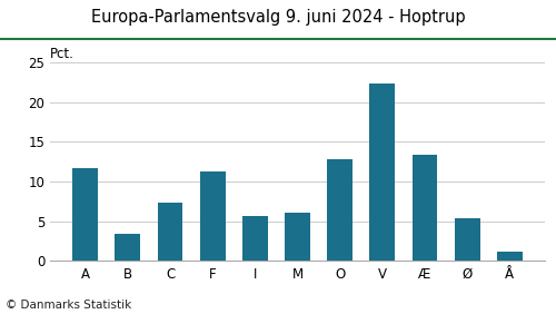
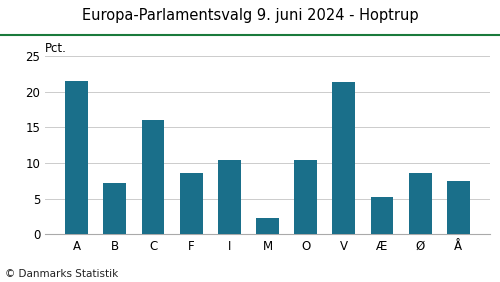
A: 11.7 -> 21.6
B: 3.4 -> 7.2
C: 7.3 -> 16.0
F: 11.2 -> 8.6
I: 5.7 -> 10.4
M: 6.1 -> 2.2
O: 12.8 -> 10.4
V: 22.4 -> 21.4
Æ: 13.4 -> 5.2
Ø: 5.4 -> 8.6
Å: 1.2 -> 7.4
